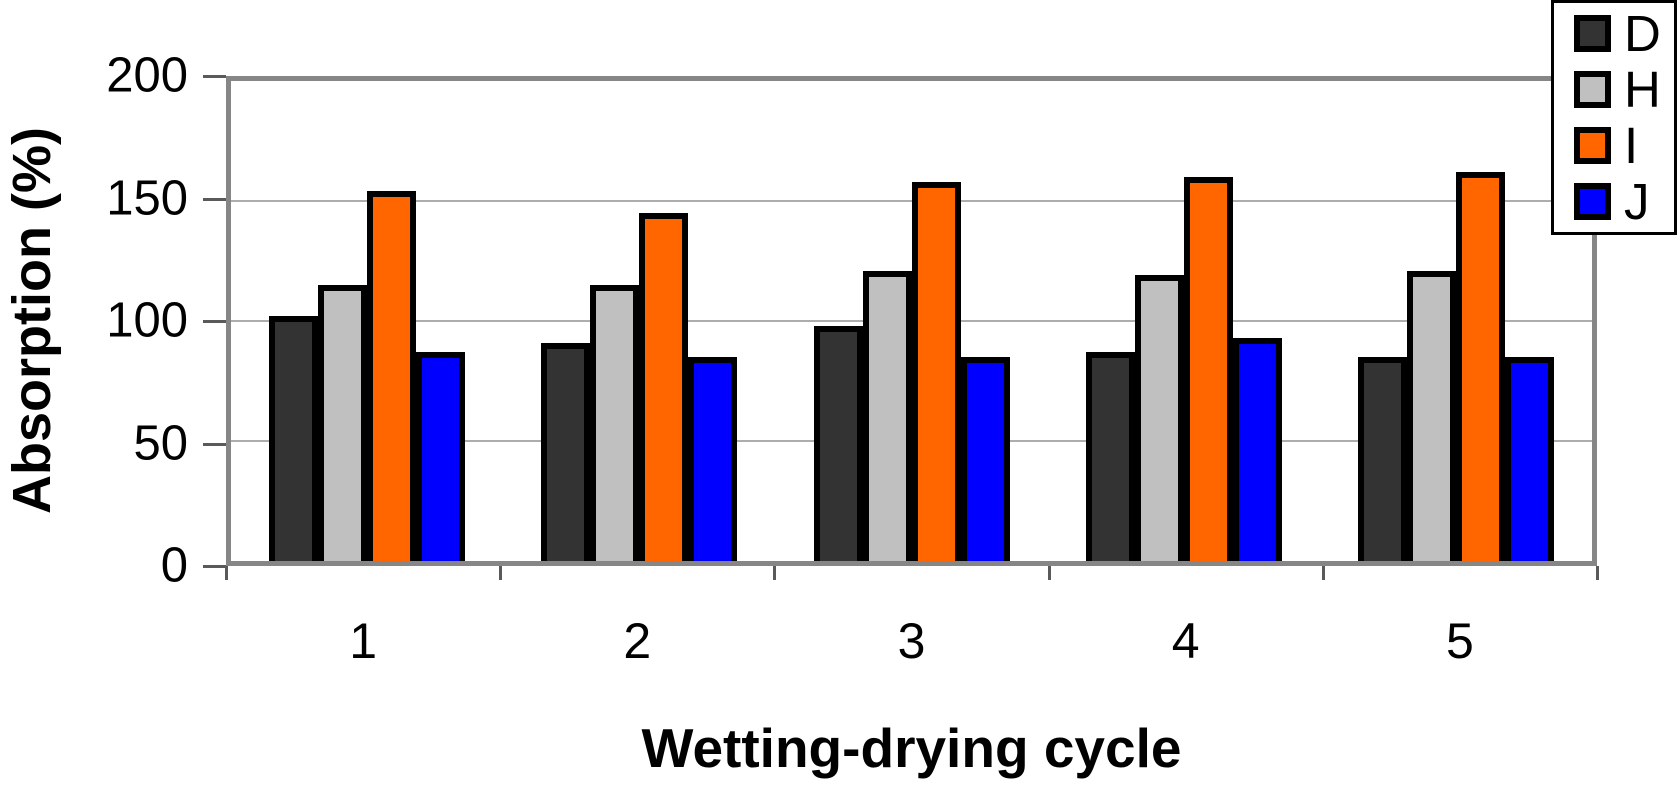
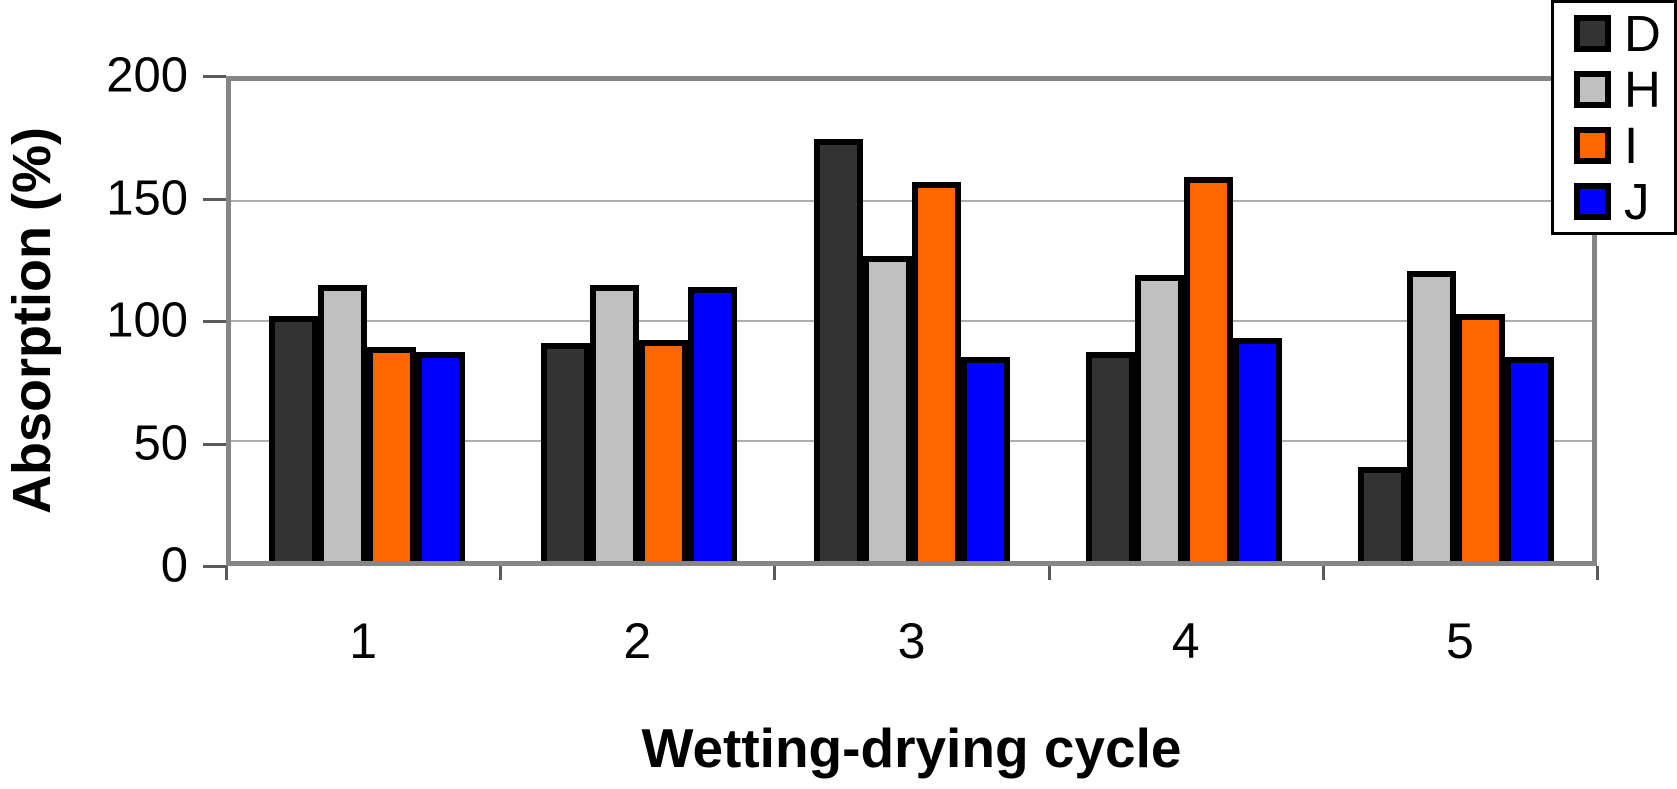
I/1: 154 -> 89
I/2: 145 -> 92
J/2: 85 -> 114
D/3: 98 -> 176
H/3: 121 -> 127
D/5: 85 -> 39
I/5: 162 -> 103
